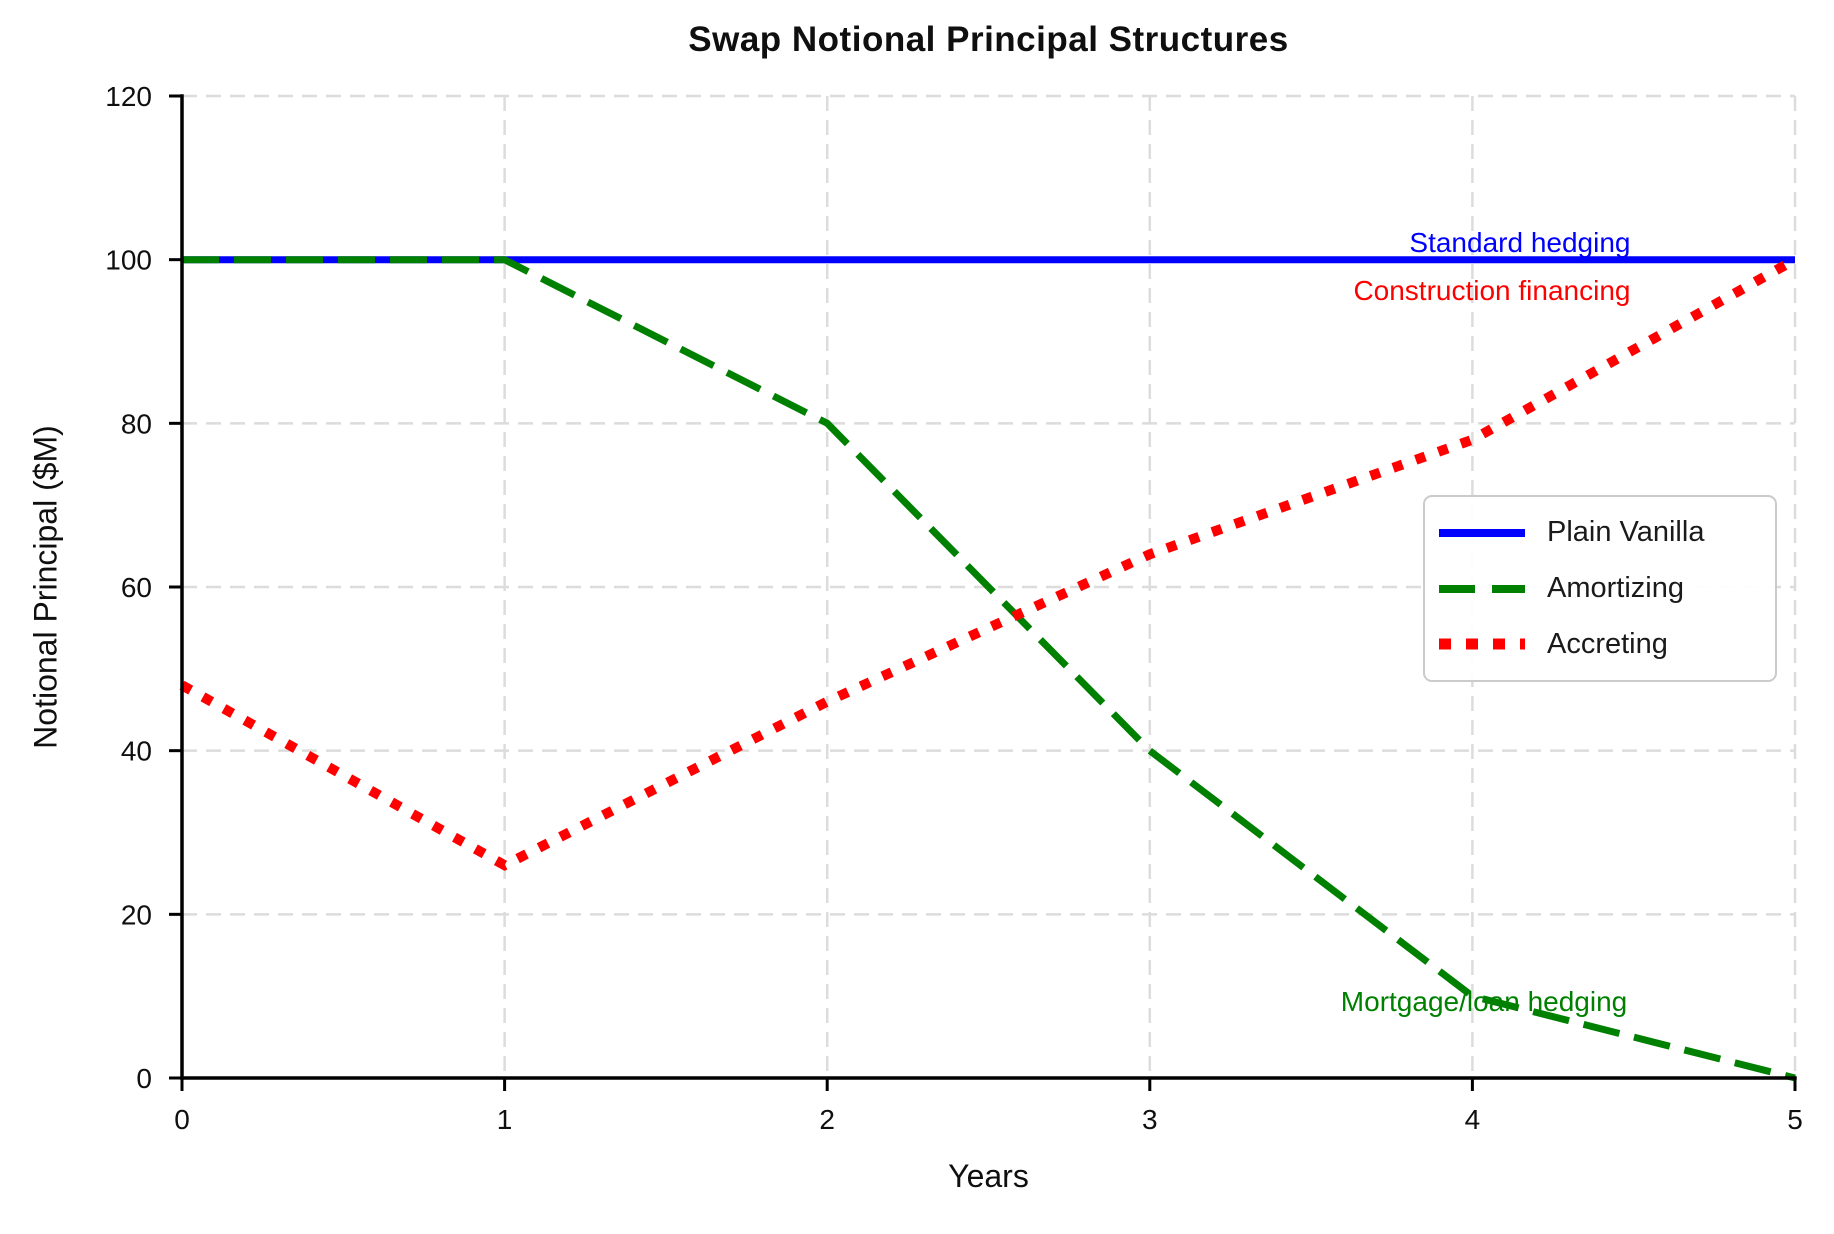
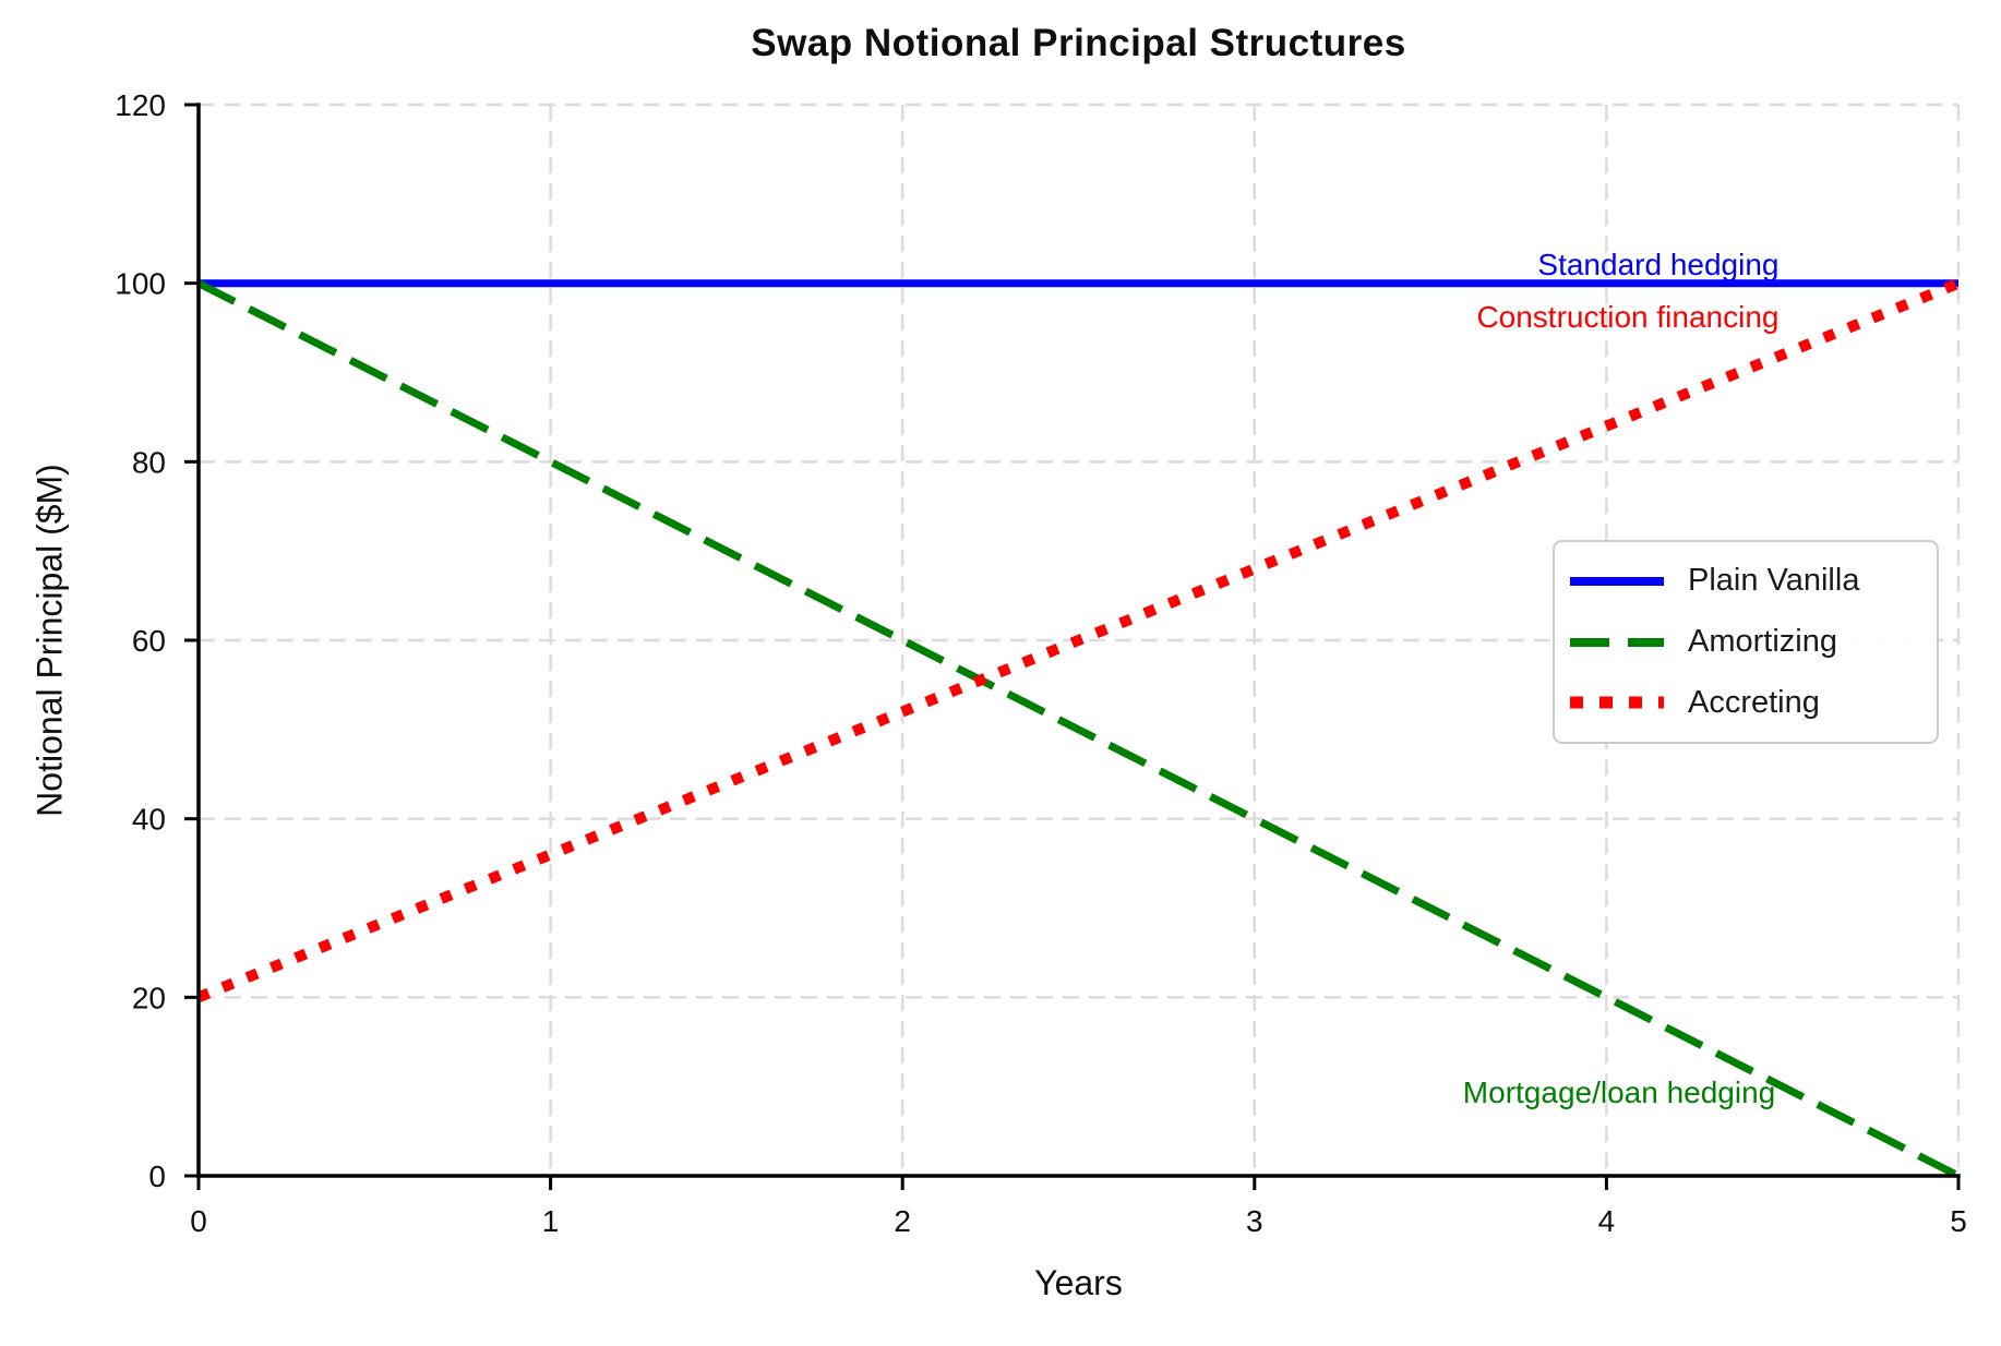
Accreting/0: 48 -> 20
Amortizing/1: 100 -> 80
Accreting/1: 26 -> 36
Amortizing/2: 80 -> 60
Accreting/2: 46 -> 52
Accreting/3: 64 -> 68
Amortizing/4: 10 -> 20
Accreting/4: 78 -> 84
